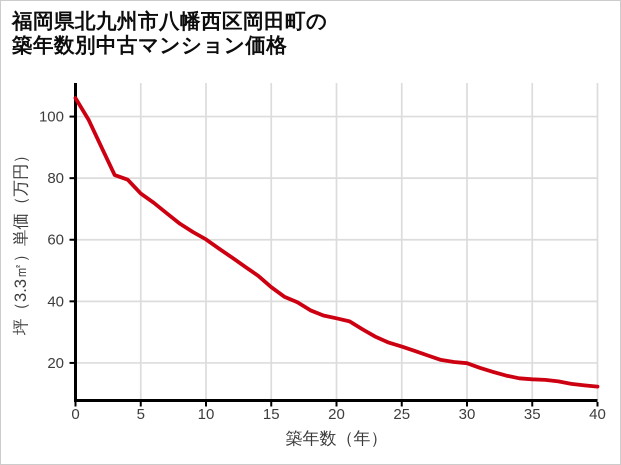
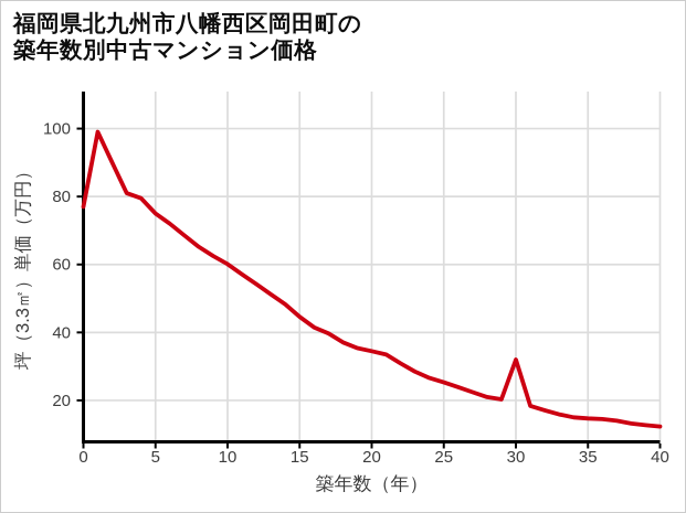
0: 106 -> 77
30: 20 -> 32
